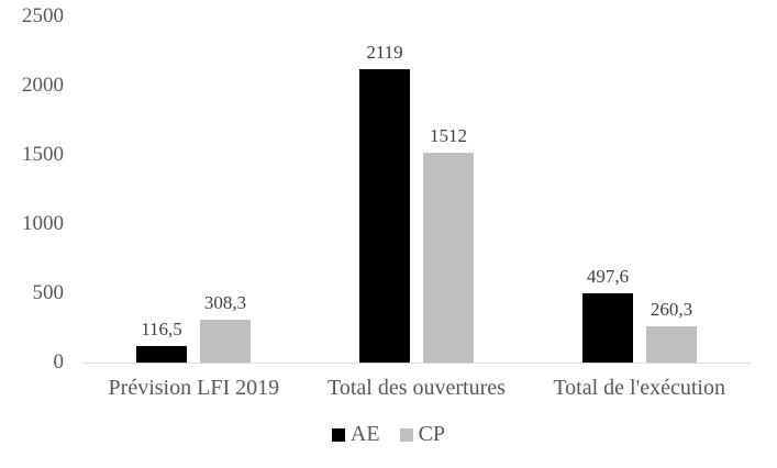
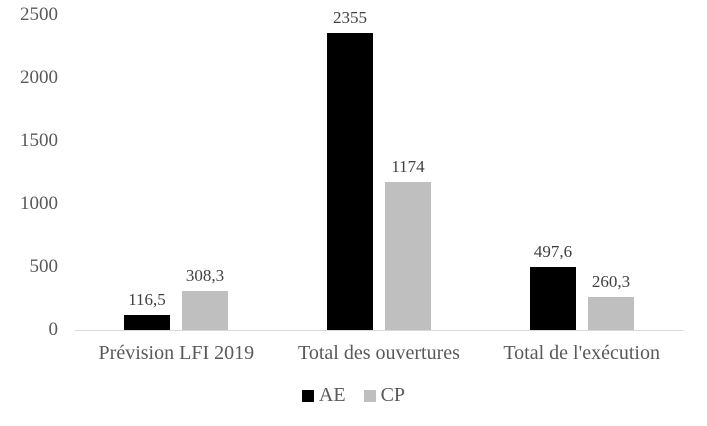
AE/Total des ouvertures: 2119 -> 2355
CP/Total des ouvertures: 1512 -> 1174
